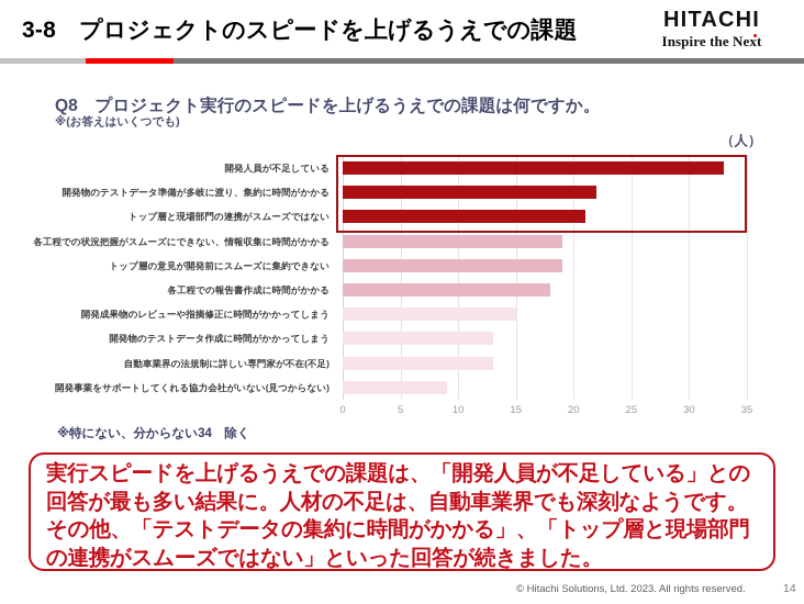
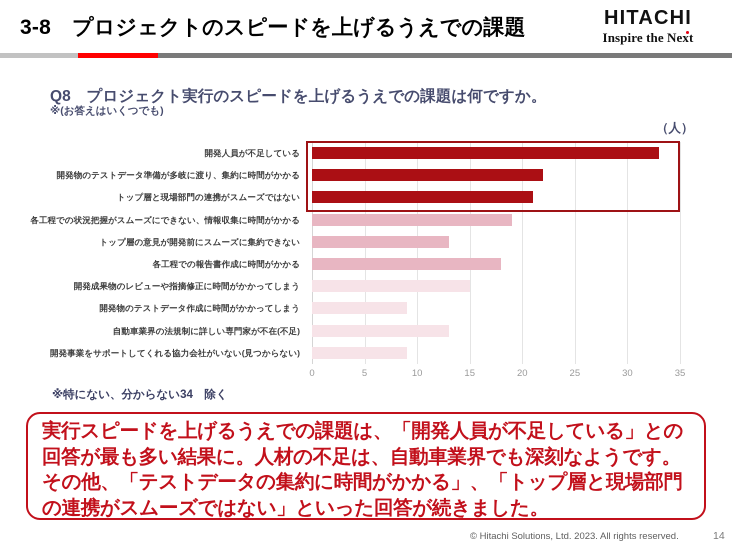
トップ層の意見が開発前にスムーズに集約できない: 19 -> 13
開発物のテストデータ作成に時間がかかってしまう: 13 -> 9
